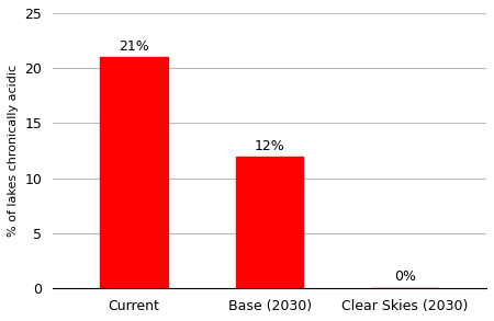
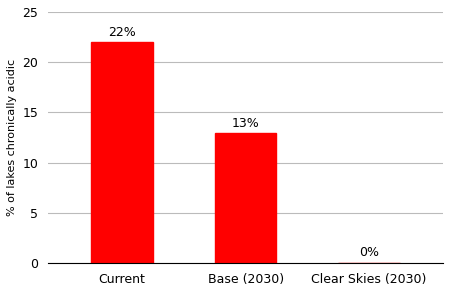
Current: 21% -> 22%
Base (2030): 12% -> 13%
